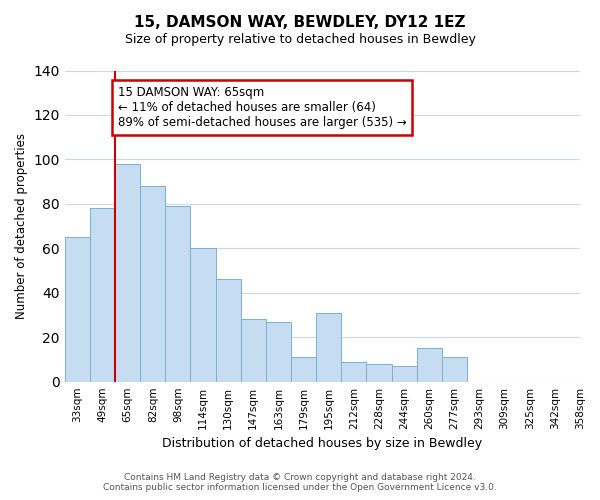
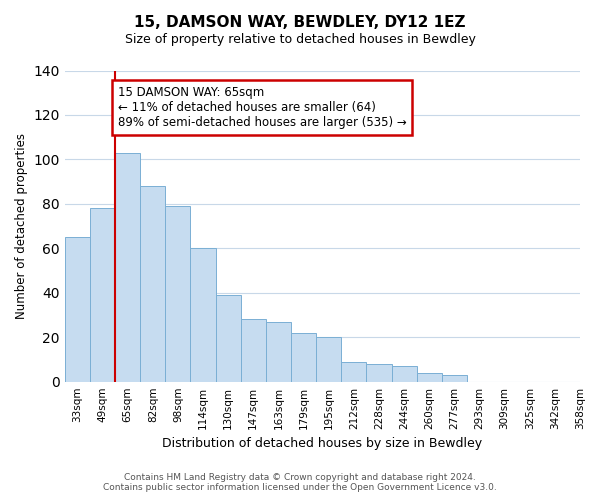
65sqm: 98 -> 103
130sqm: 46 -> 39
179sqm: 11 -> 22
195sqm: 31 -> 20
260sqm: 15 -> 4
277sqm: 11 -> 3
